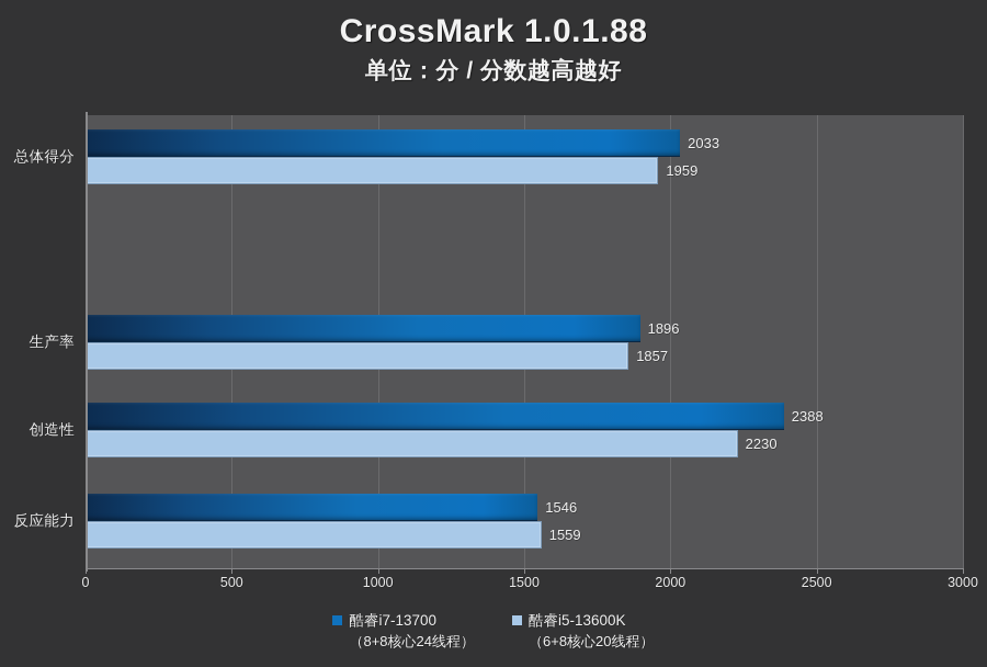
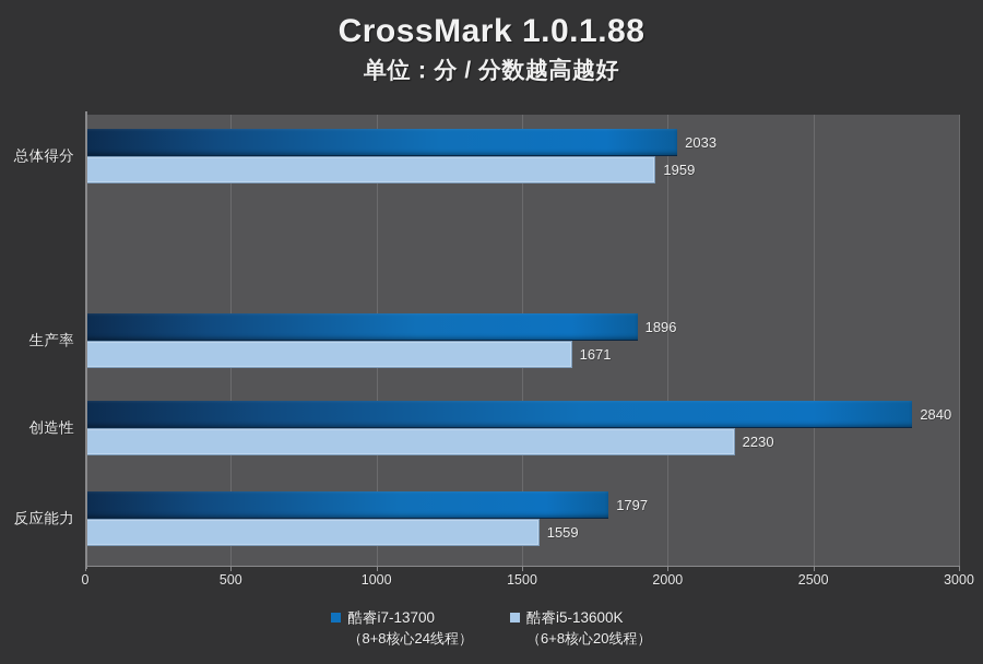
酷睿i5-13600K/生产率: 1857 -> 1671
酷睿i7-13700/创造性: 2388 -> 2840
酷睿i7-13700/反应能力: 1546 -> 1797
